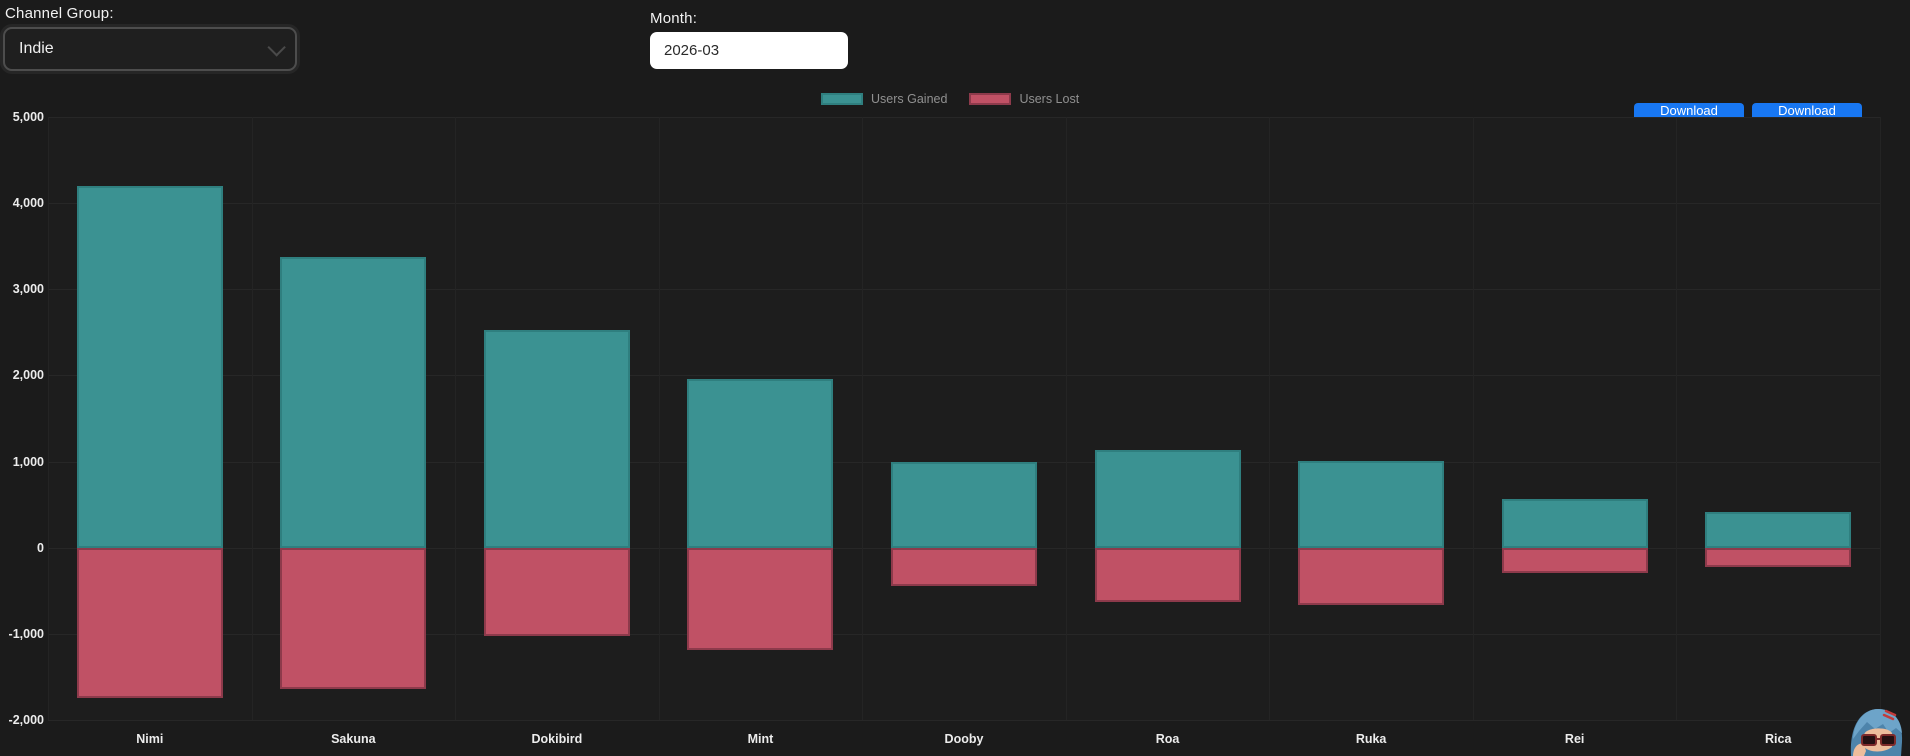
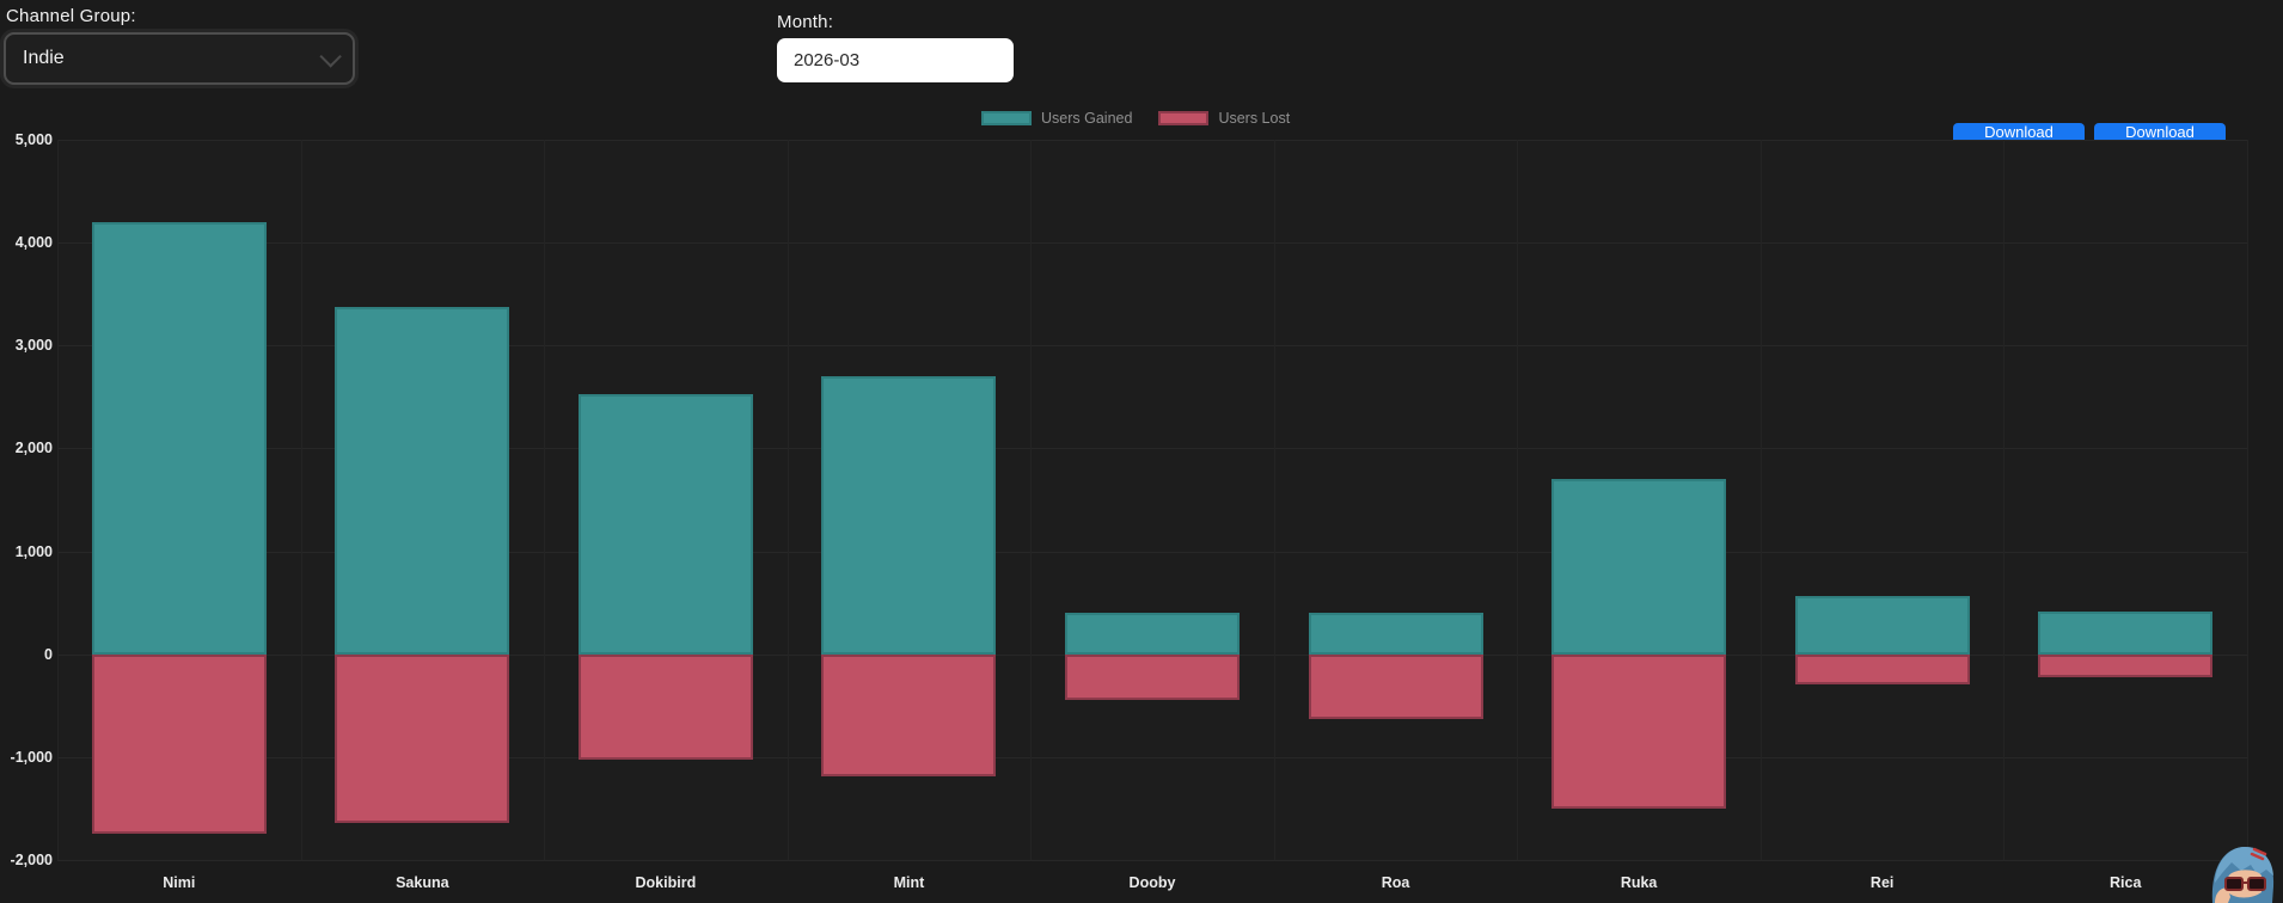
Users Gained/Mint: 2000 -> 2700
Users Gained/Dooby: 1000 -> 400
Users Gained/Roa: 1100 -> 400
Users Gained/Ruka: 1000 -> 1700
Users Lost/Ruka: -700 -> -1500
